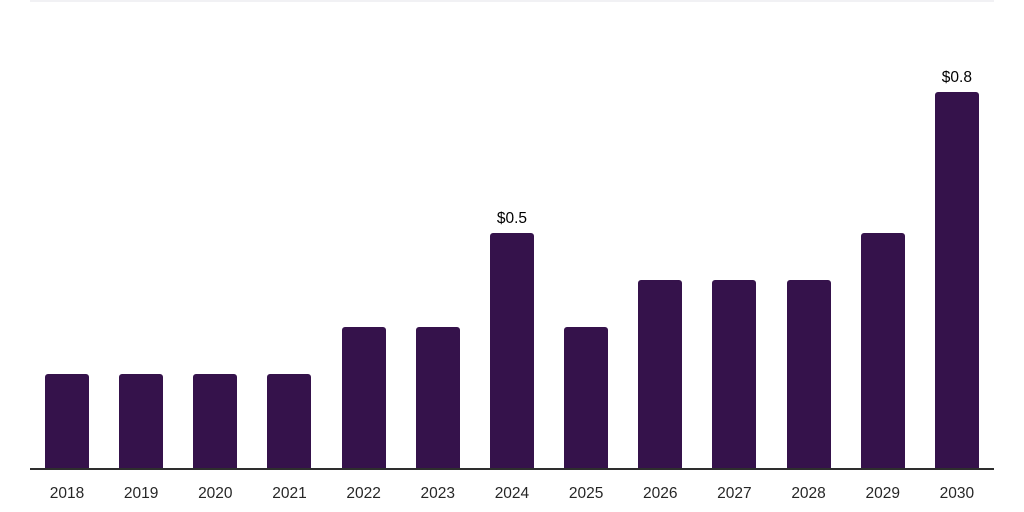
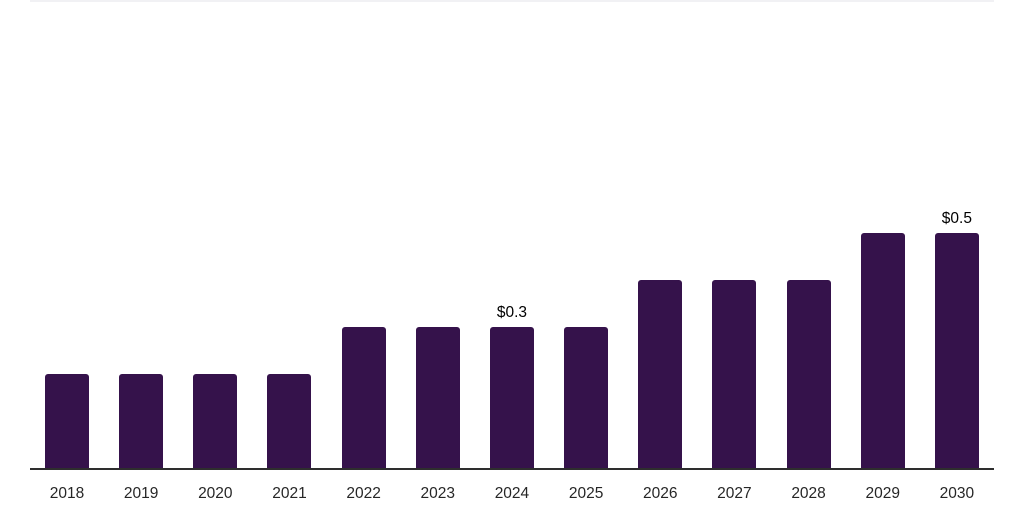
2024: $0.5 -> $0.3
2030: $0.8 -> $0.5
